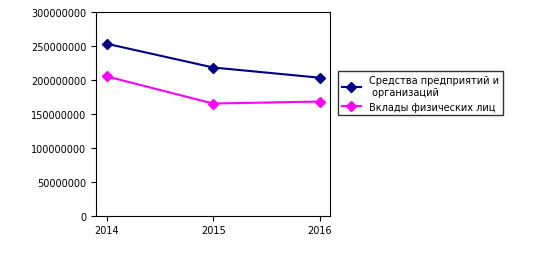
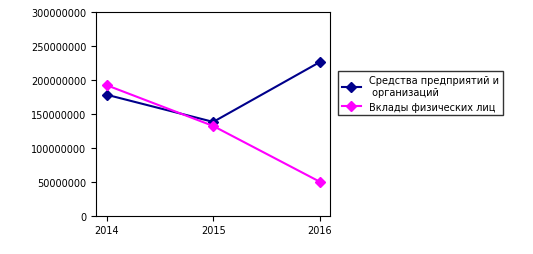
Средства предприятий и организаций/2014: 253000000 -> 178000000
Вклады физических лиц/2014: 205000000 -> 192000000
Средства предприятий и организаций/2015: 218000000 -> 138000000
Вклады физических лиц/2015: 165000000 -> 132000000
Средства предприятий и организаций/2016: 203000000 -> 226000000
Вклады физических лиц/2016: 168000000 -> 50000000
